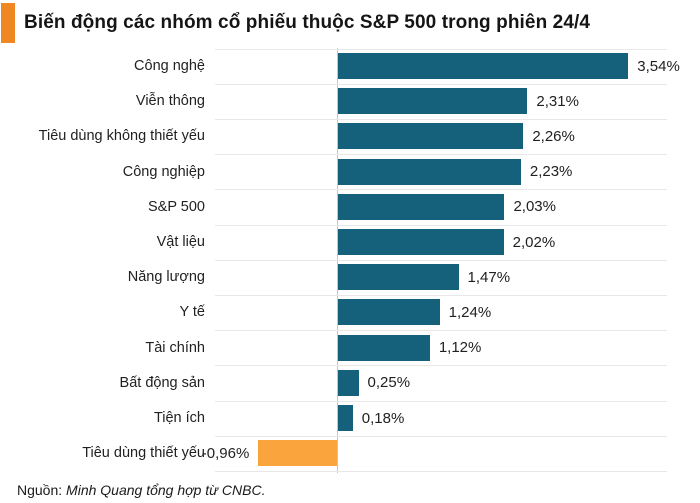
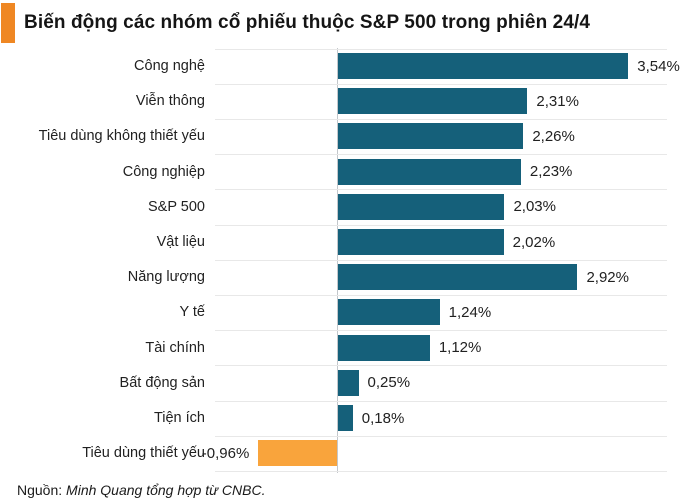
Năng lượng: 1,47% -> 2,92%
